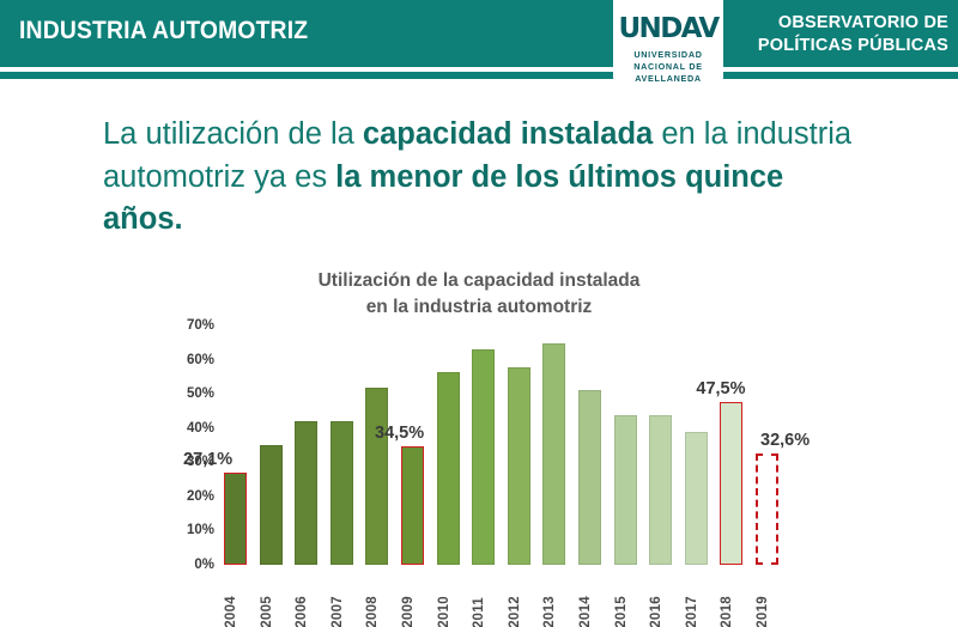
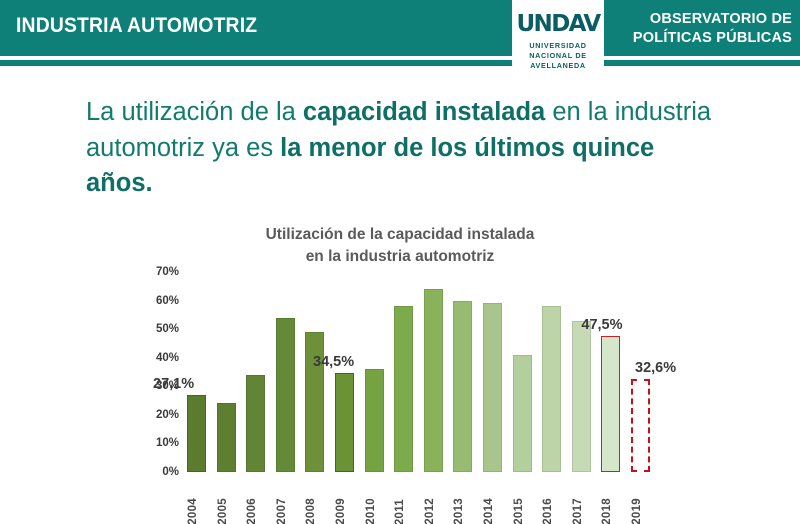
2005: 35% -> 24%
2006: 42% -> 34%
2007: 42% -> 54%
2008: 52% -> 49%
2010: 56% -> 36%
2011: 63% -> 58%
2012: 58% -> 64%
2013: 65% -> 60%
2014: 51% -> 59%
2015: 44% -> 41%
2016: 44% -> 58%
2017: 39% -> 53%
